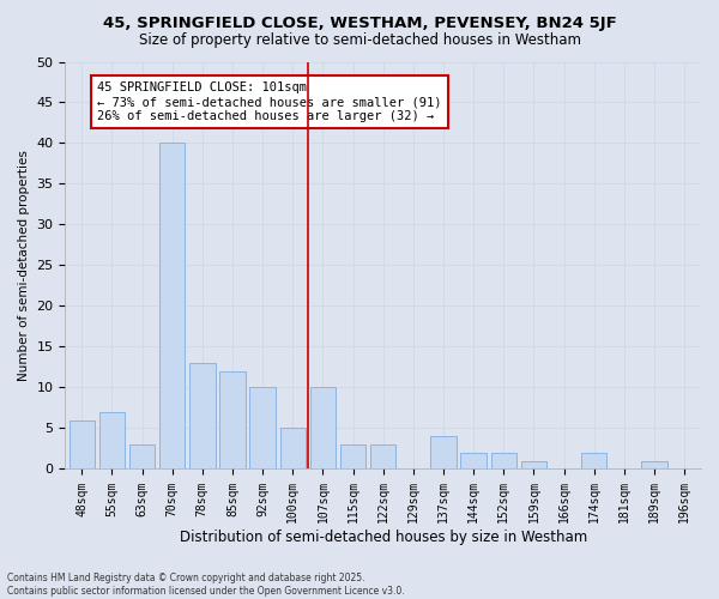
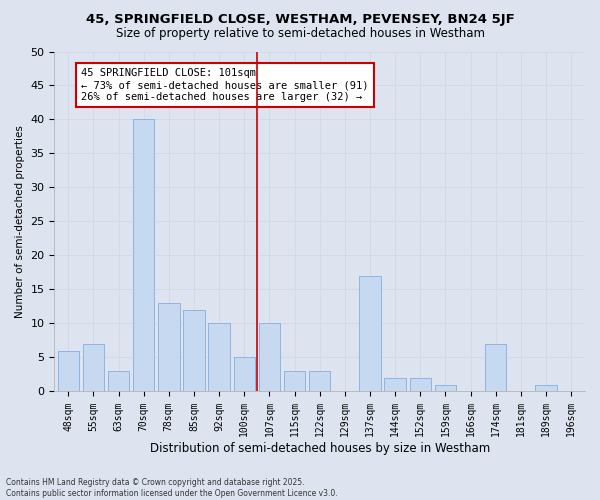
137sqm: 4 -> 17
174sqm: 2 -> 7
